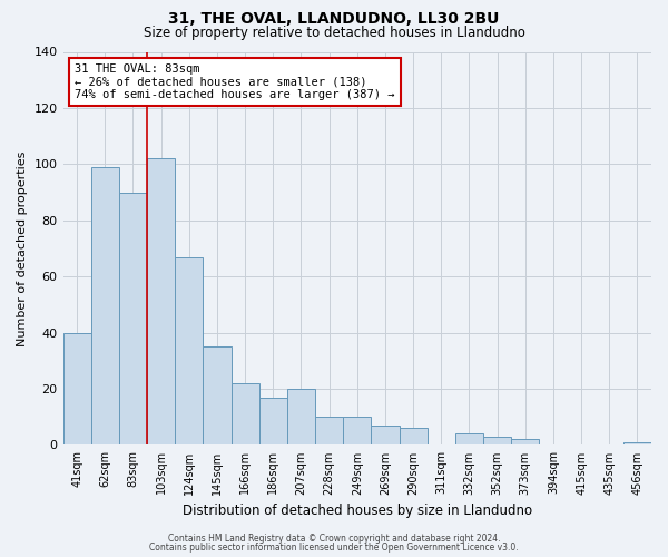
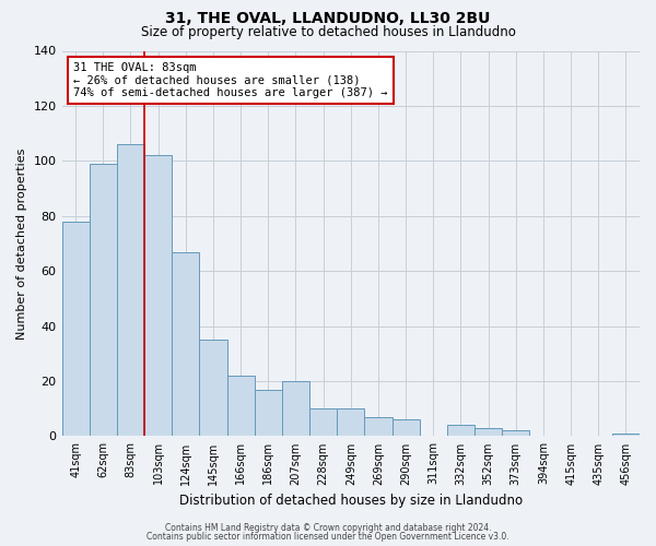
41sqm: 40 -> 78
83sqm: 90 -> 106
